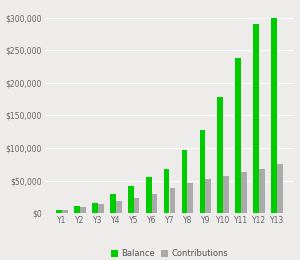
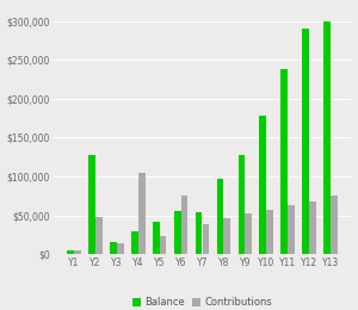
Balance/Y2: $11,000 -> $128,000
Contributions/Y2: $10,000 -> $48,000
Contributions/Y4: $18,000 -> $104,000
Contributions/Y6: $30,000 -> $76,000
Balance/Y7: $68,000 -> $54,000
